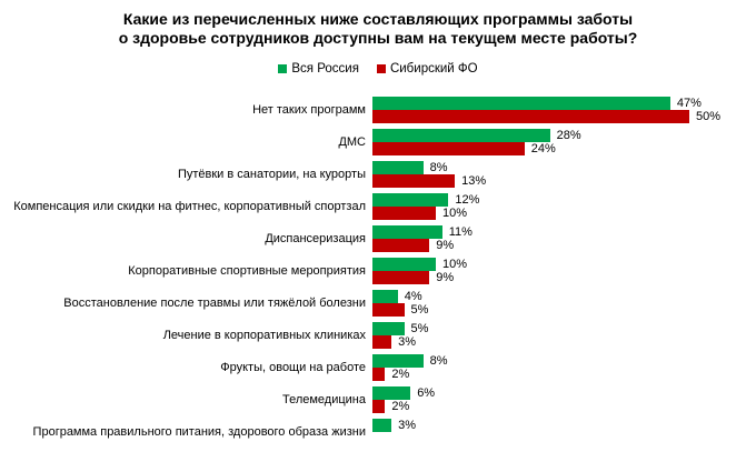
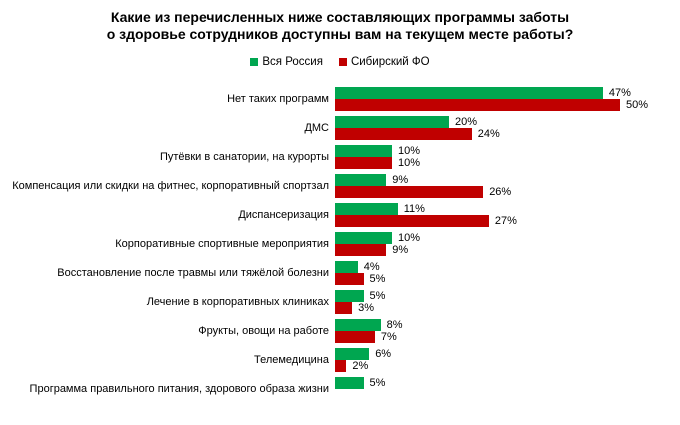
Вся Россия/ДМС: 28% -> 20%
Вся Россия/Путёвки в санатории, на курорты: 8% -> 10%
Сибирский ФО/Путёвки в санатории, на курорты: 13% -> 10%
Вся Россия/Компенсация или скидки на фитнес, корпоративный спортзал: 12% -> 9%
Сибирский ФО/Компенсация или скидки на фитнес, корпоративный спортзал: 10% -> 26%
Сибирский ФО/Диспансеризация: 9% -> 27%
Сибирский ФО/Фрукты, овощи на работе: 2% -> 7%
Вся Россия/Программа правильного питания, здорового образа жизни: 3% -> 5%
